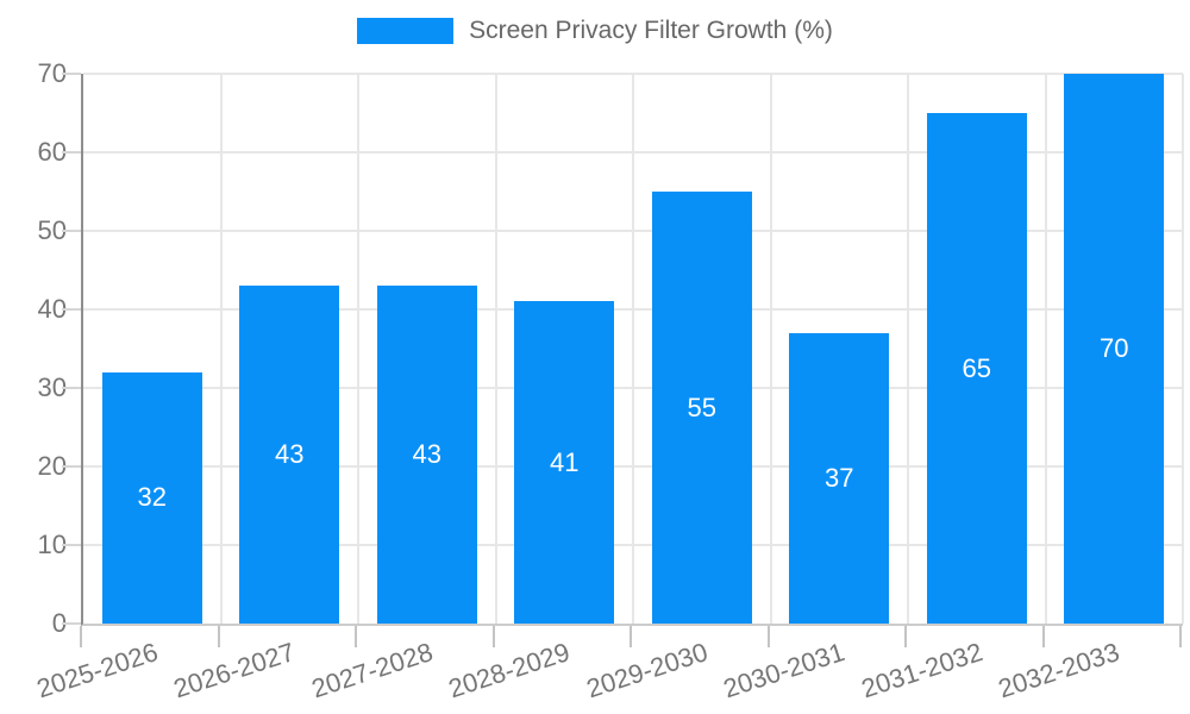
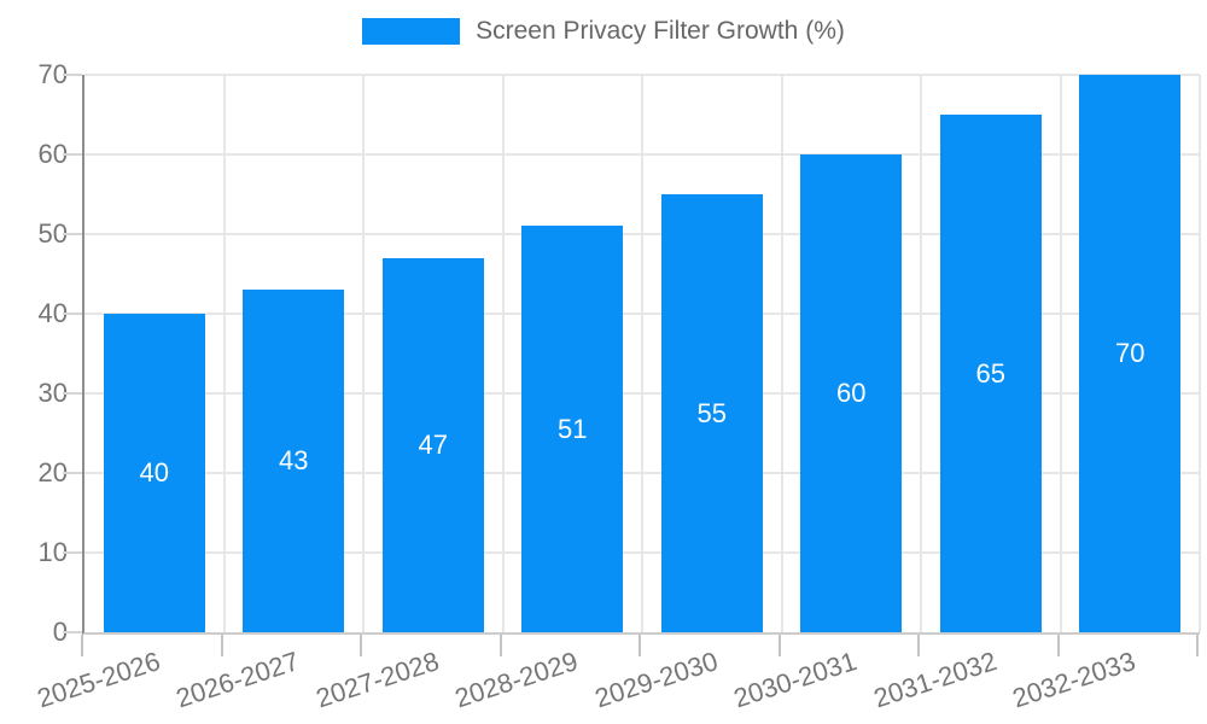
2025-2026: 32 -> 40
2027-2028: 43 -> 47
2028-2029: 41 -> 51
2030-2031: 37 -> 60
